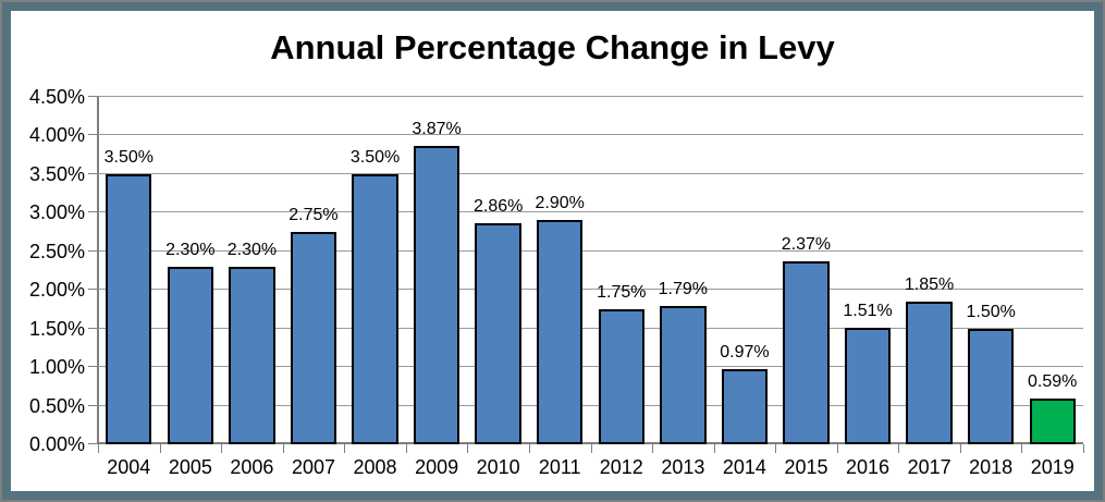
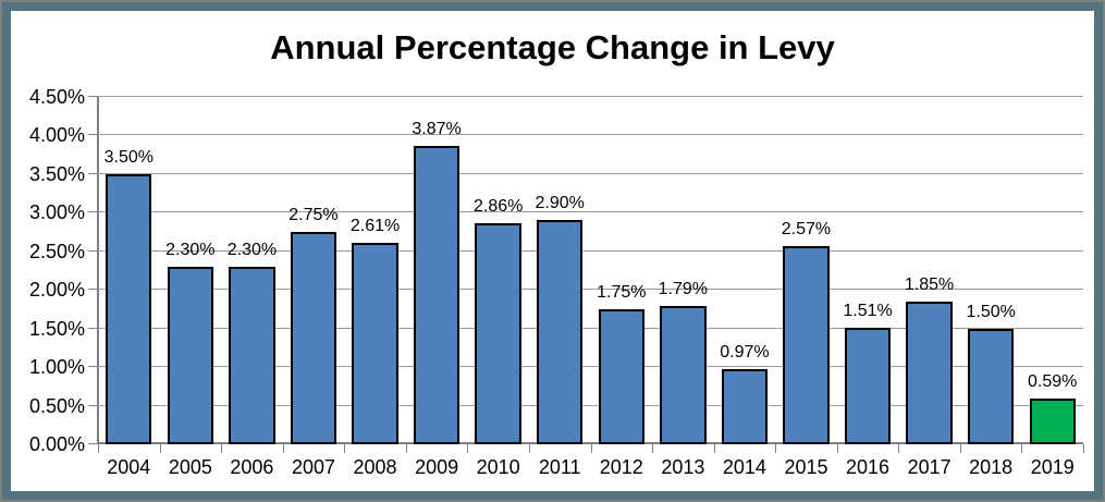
2008: 3.50% -> 2.61%
2015: 2.37% -> 2.57%
